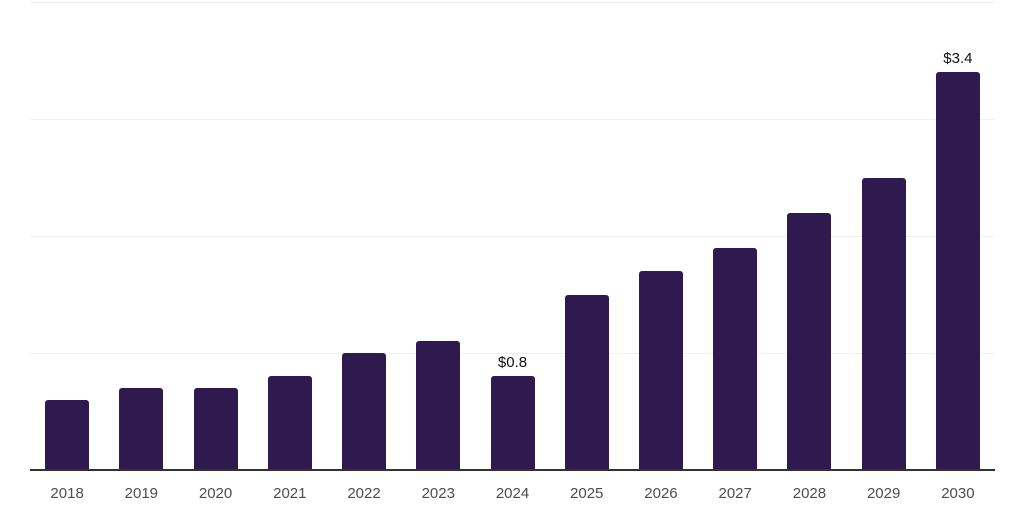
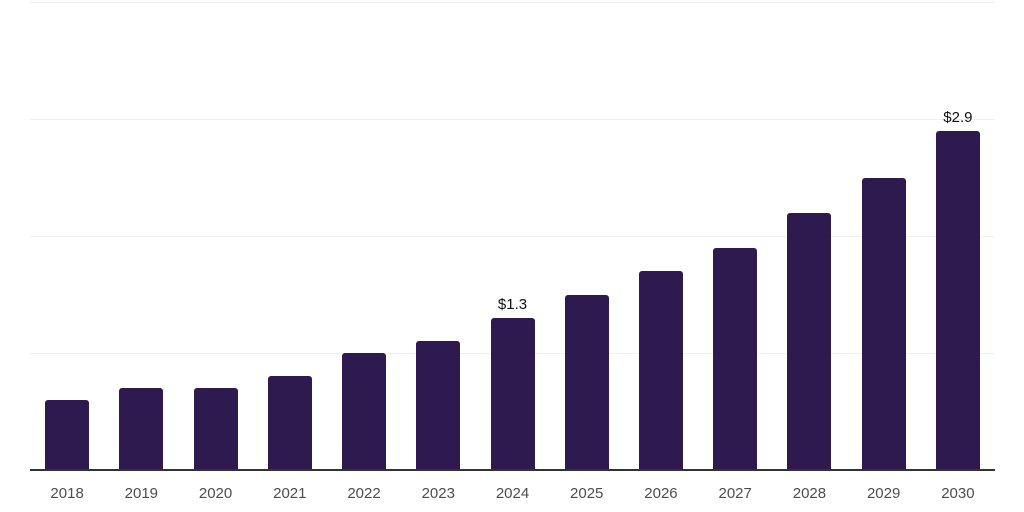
2024: $0.8 -> $1.3
2030: $3.4 -> $2.9
